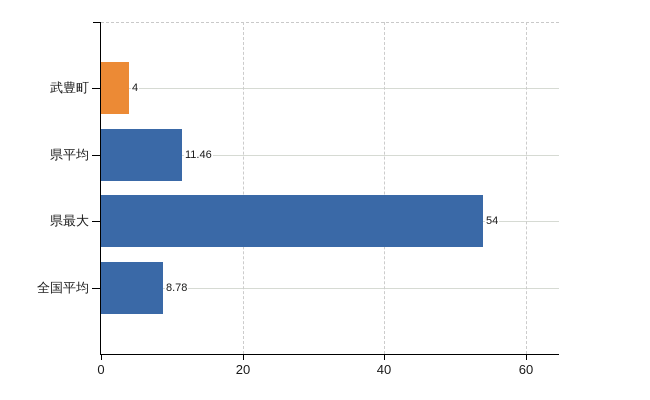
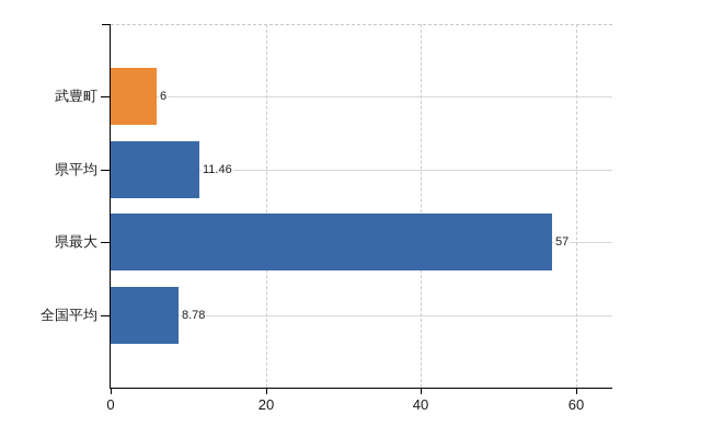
武豊町: 4 -> 6
県最大: 54 -> 57
